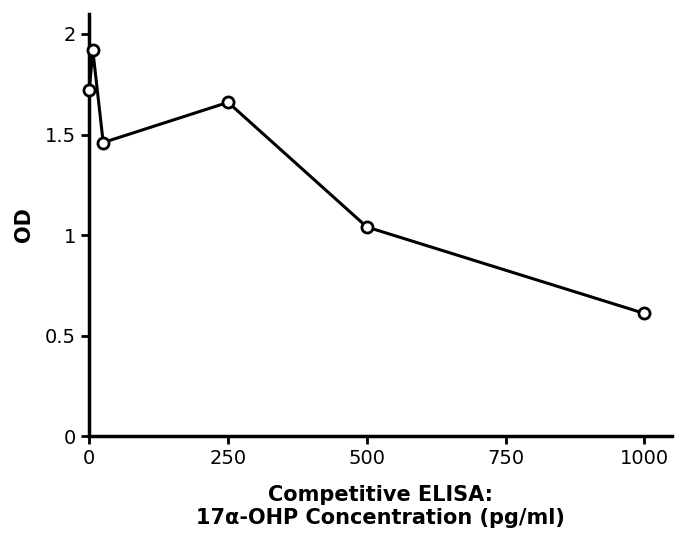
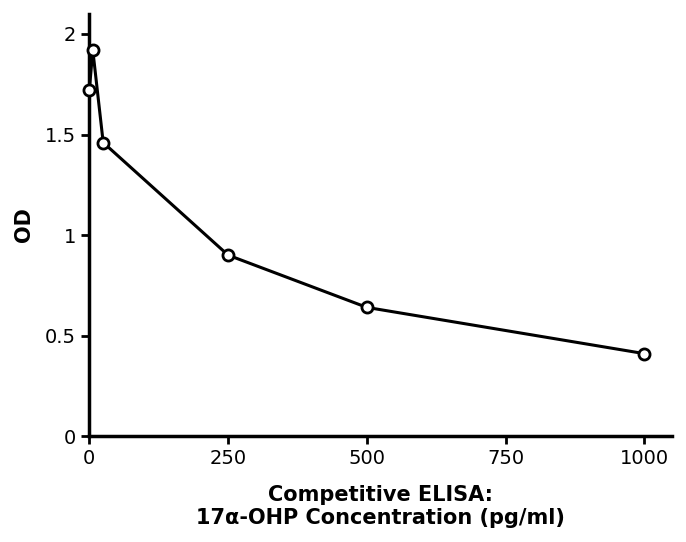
250: 1.66 -> 0.90
500: 1.04 -> 0.64
1000: 0.61 -> 0.41
